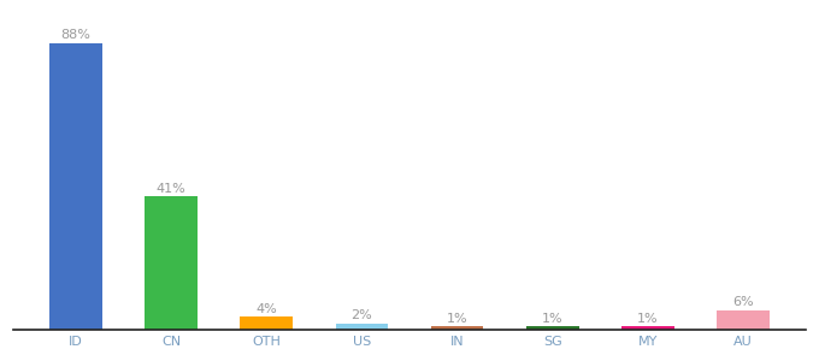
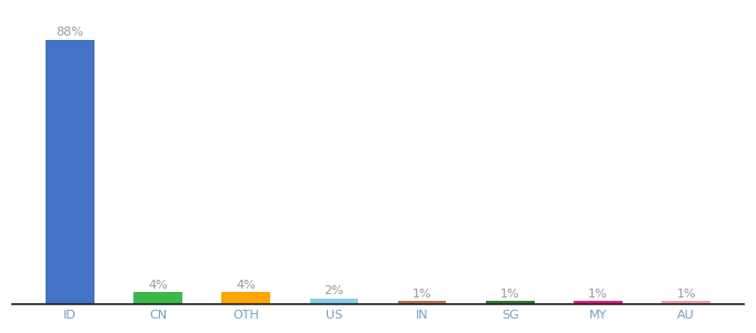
CN: 41% -> 4%
AU: 6% -> 1%
